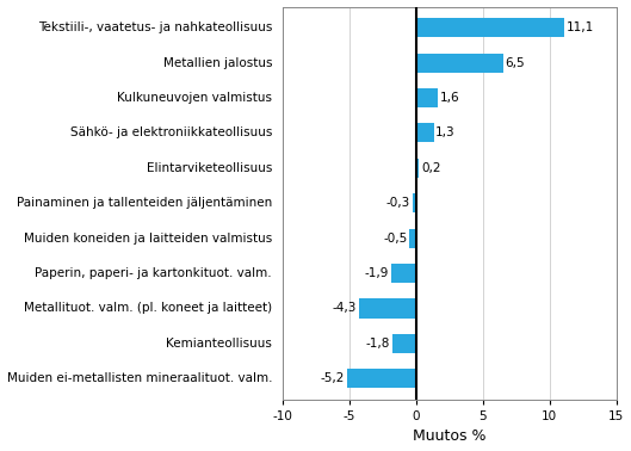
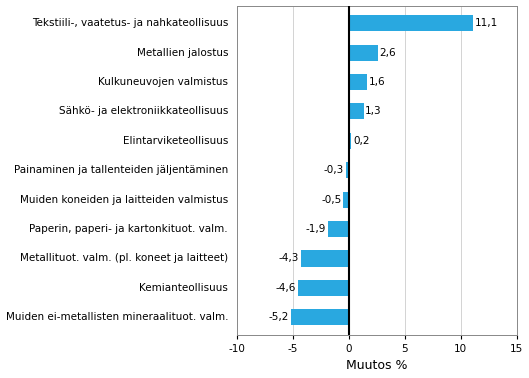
Metallien jalostus: 6,5 -> 2,6
Kemianteollisuus: -1,8 -> -4,6
